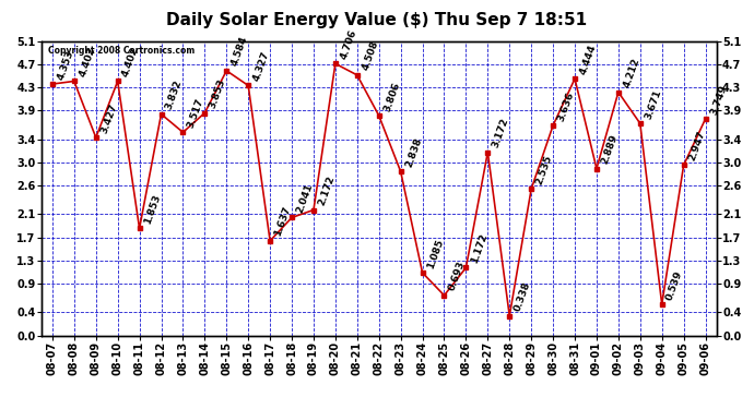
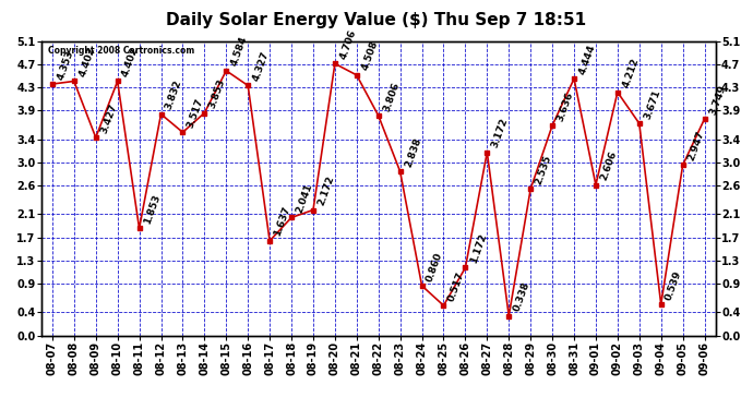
08-24: 1.085 -> 0.860
08-25: 0.693 -> 0.517
09-01: 2.889 -> 2.606
